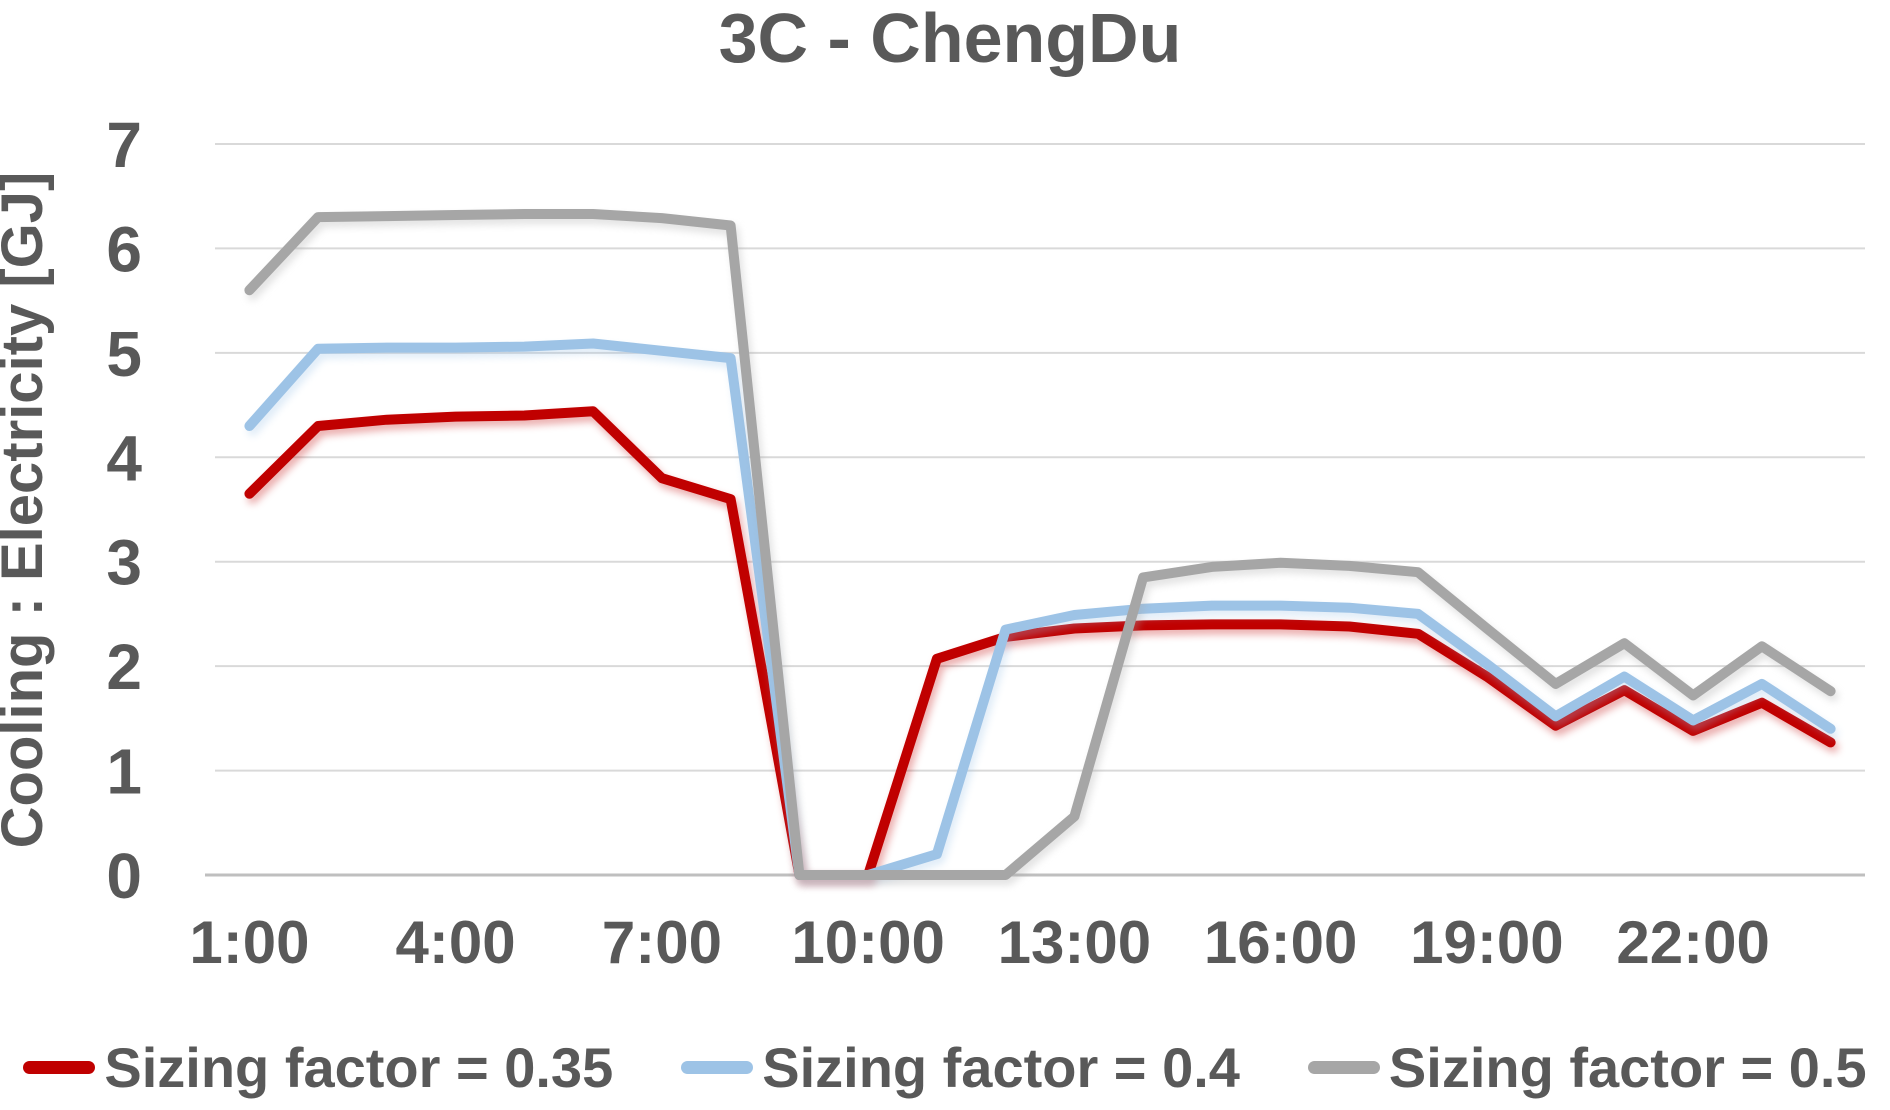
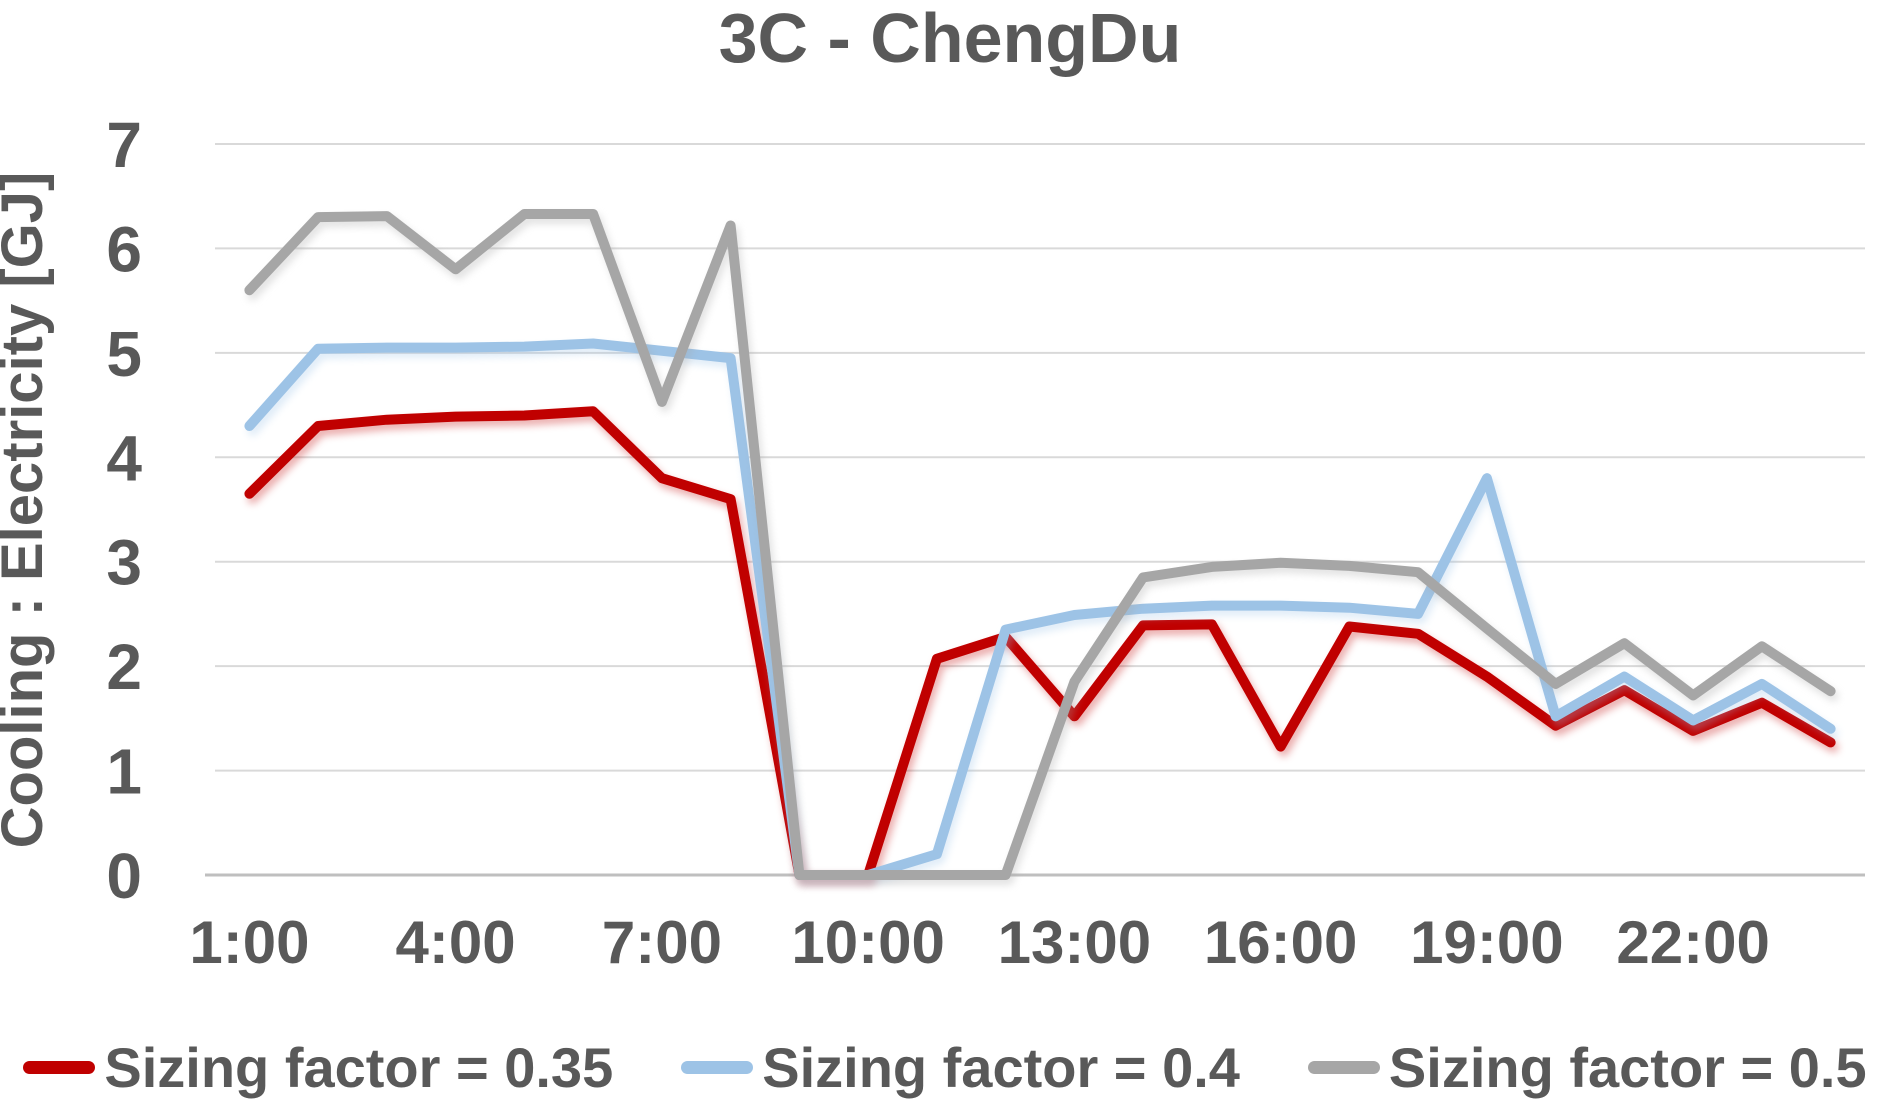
Sizing factor = 0.5/4:00: 6.32 -> 5.80
Sizing factor = 0.5/7:00: 6.29 -> 4.53
Sizing factor = 0.35/13:00: 2.36 -> 1.52
Sizing factor = 0.5/13:00: 0.56 -> 1.85
Sizing factor = 0.35/16:00: 2.40 -> 1.23
Sizing factor = 0.4/19:00: 2.02 -> 3.80
